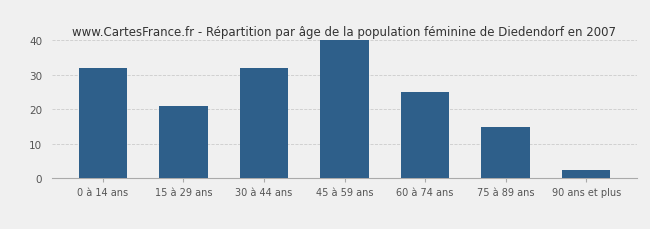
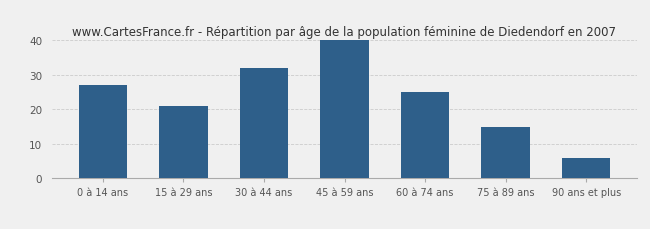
0 à 14 ans: 32.0 -> 27.0
90 ans et plus: 2.5 -> 6.0
